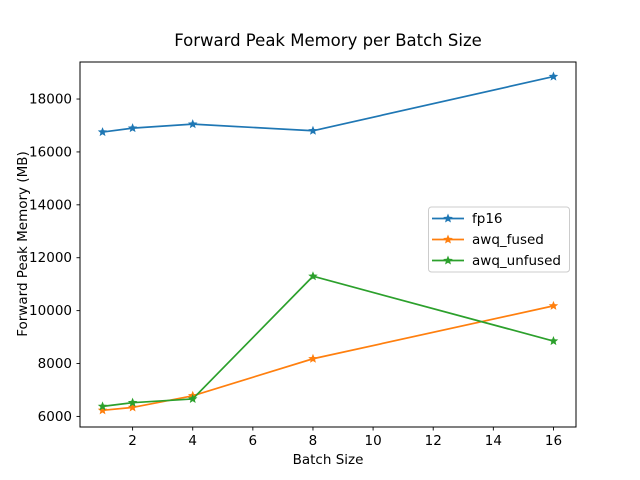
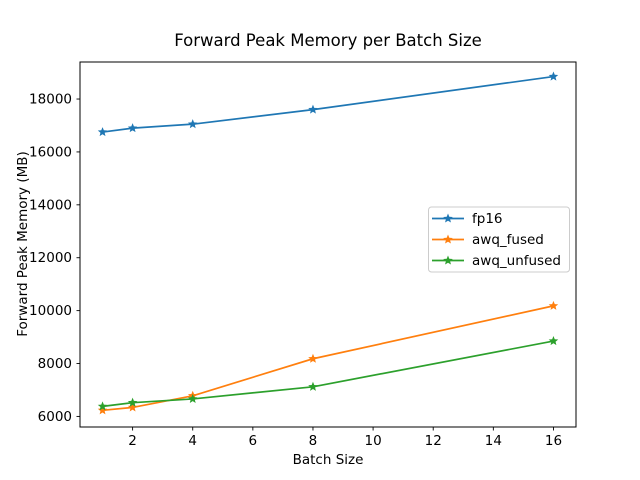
fp16/8: 16800 -> 17600
awq_unfused/8: 11300 -> 7100
